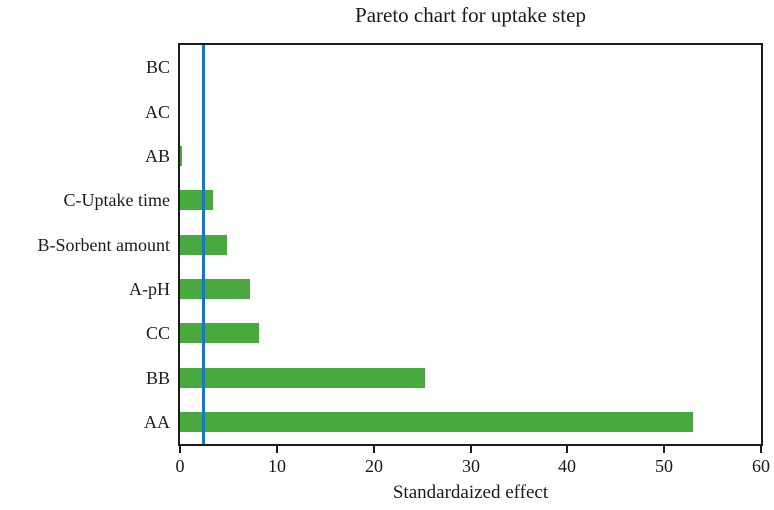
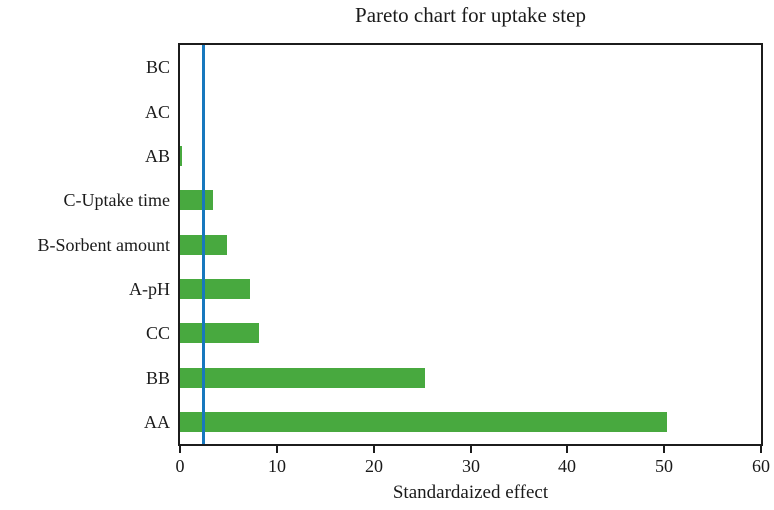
AA: 53 -> 50
